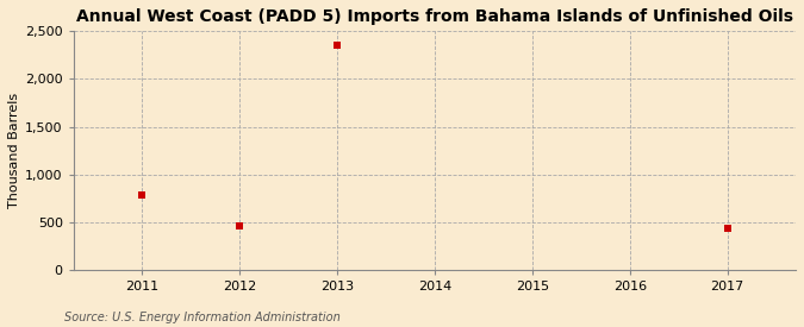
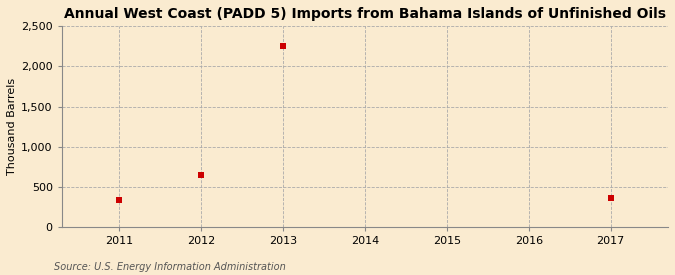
2011: 780 -> 340
2012: 460 -> 650
2013: 2,360 -> 2,250
2017: 440 -> 360
